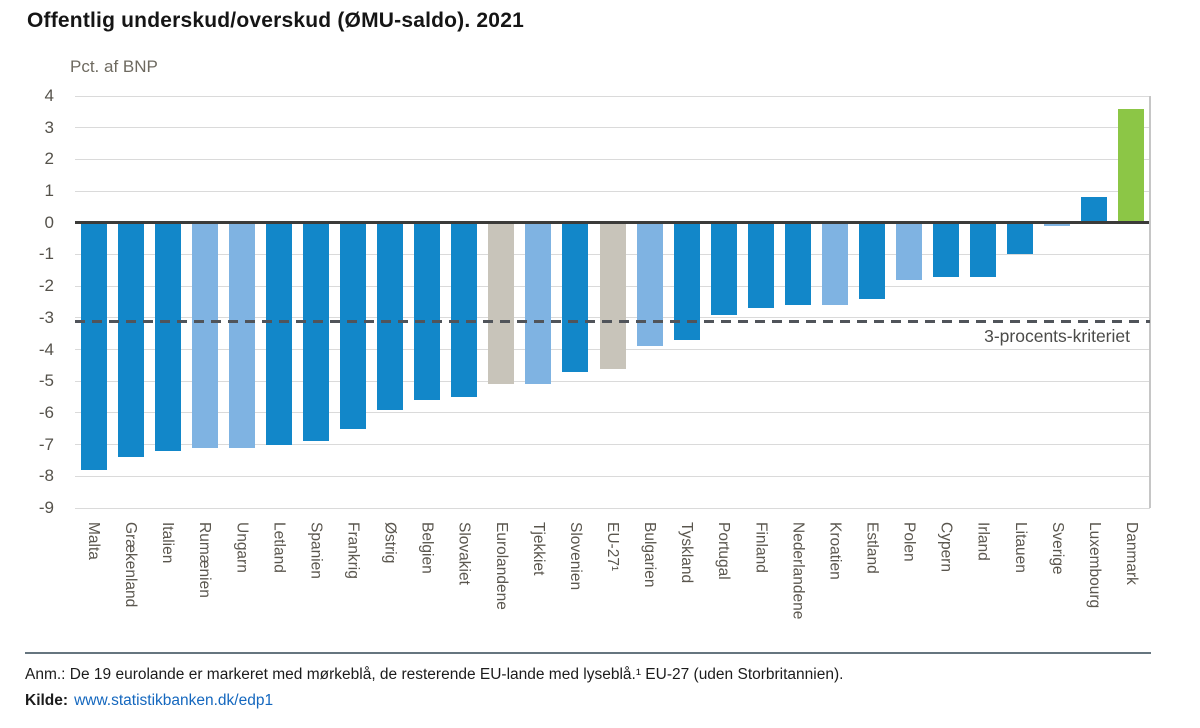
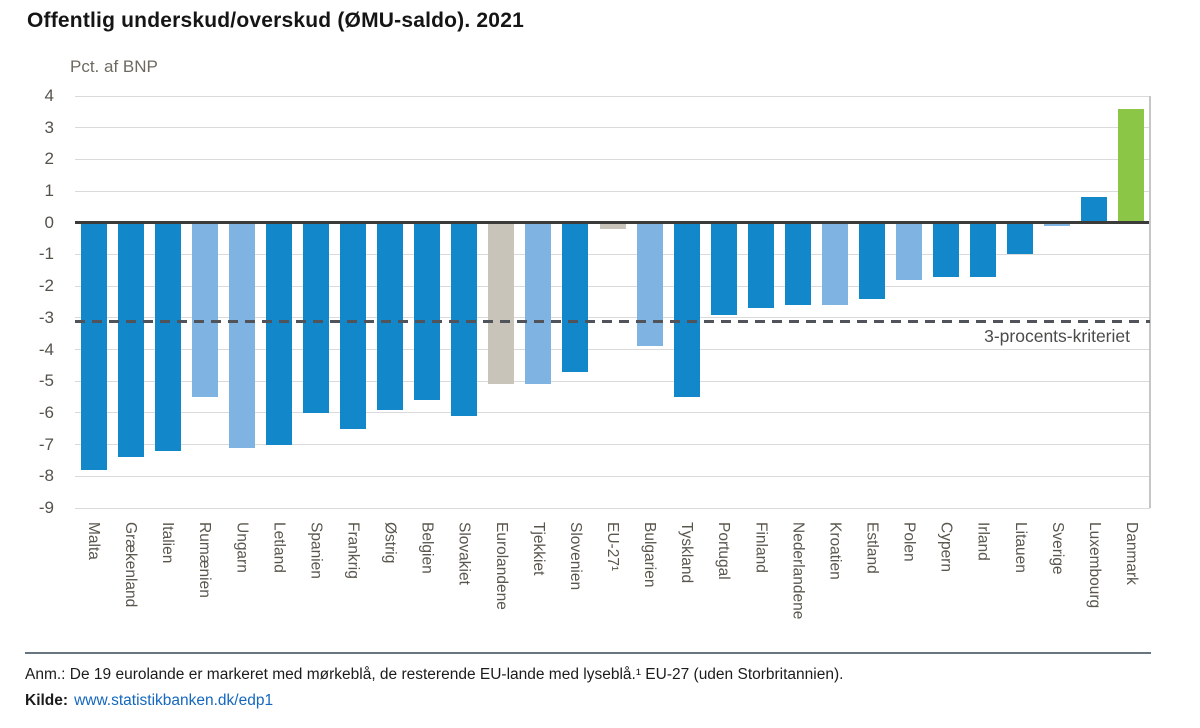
Rumænien: -7.1 -> -5.5
Spanien: -6.9 -> -6.0
Slovakiet: -5.5 -> -6.1
EU-27¹: -4.6 -> -0.2
Tyskland: -3.7 -> -5.5
